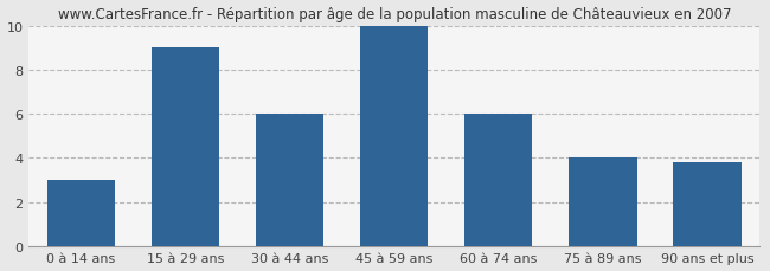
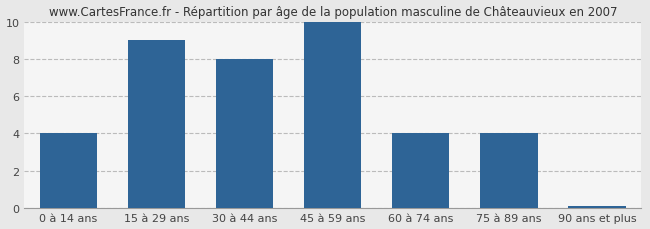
0 à 14 ans: 3.0 -> 4.0
30 à 44 ans: 6.0 -> 8.0
60 à 74 ans: 6.0 -> 4.0
90 ans et plus: 3.8 -> 0.1
